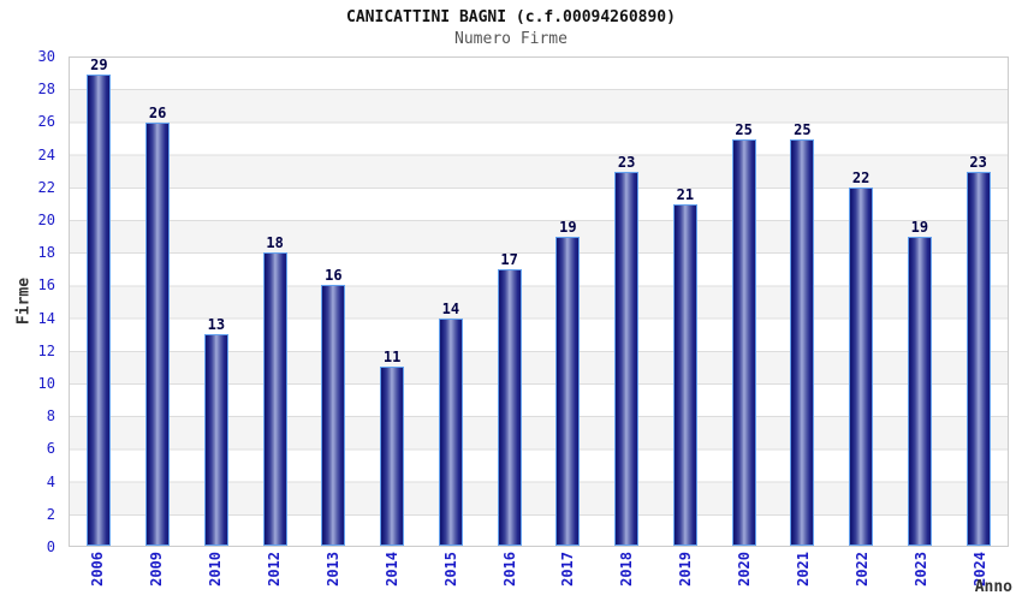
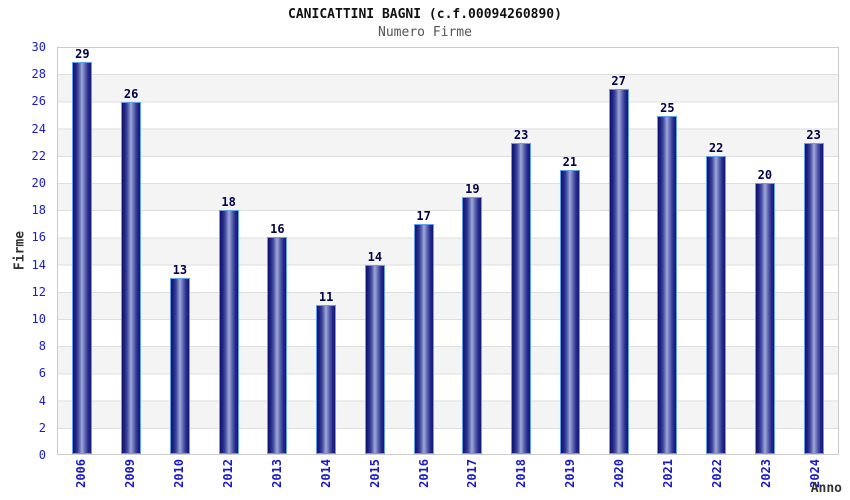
2020: 25 -> 27
2023: 19 -> 20
